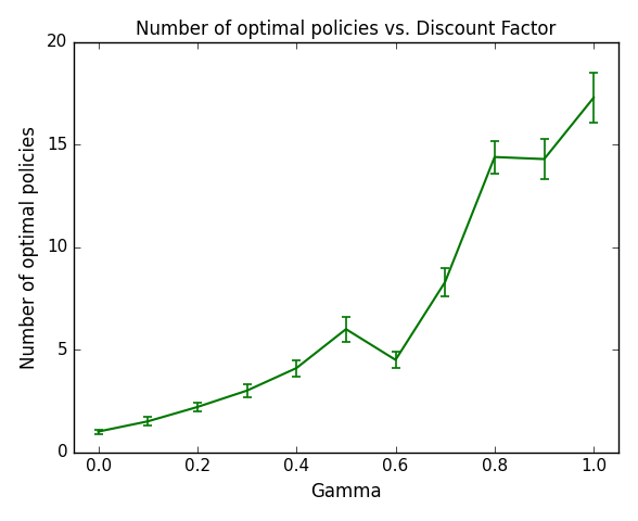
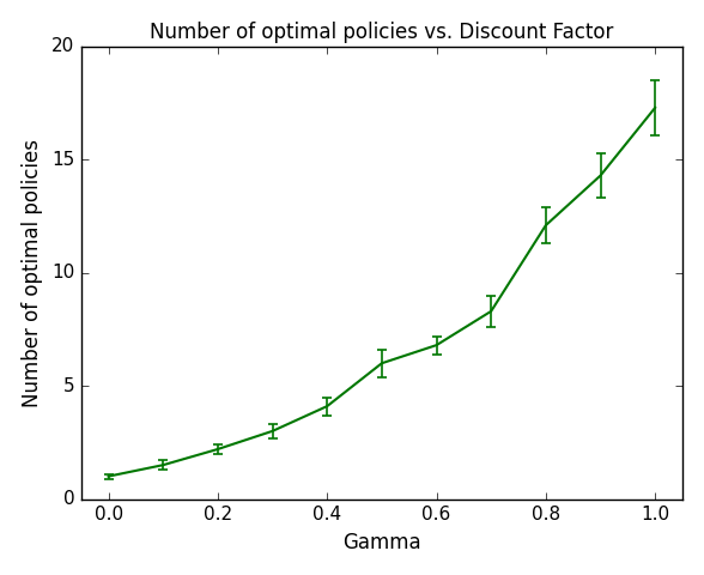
0.6: 4.5 -> 6.8
0.8: 14.4 -> 12.1
